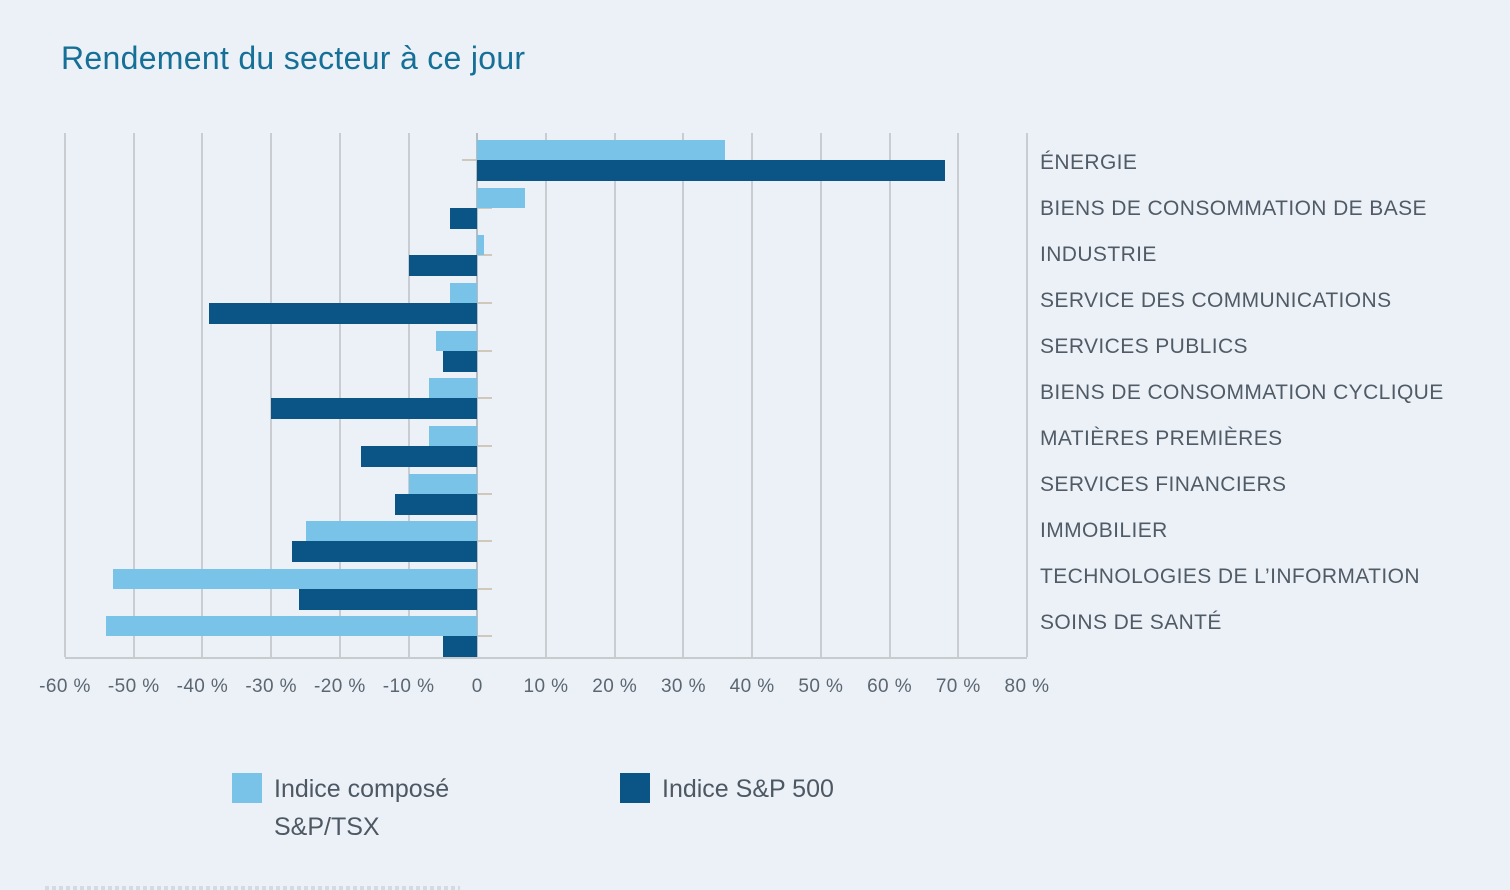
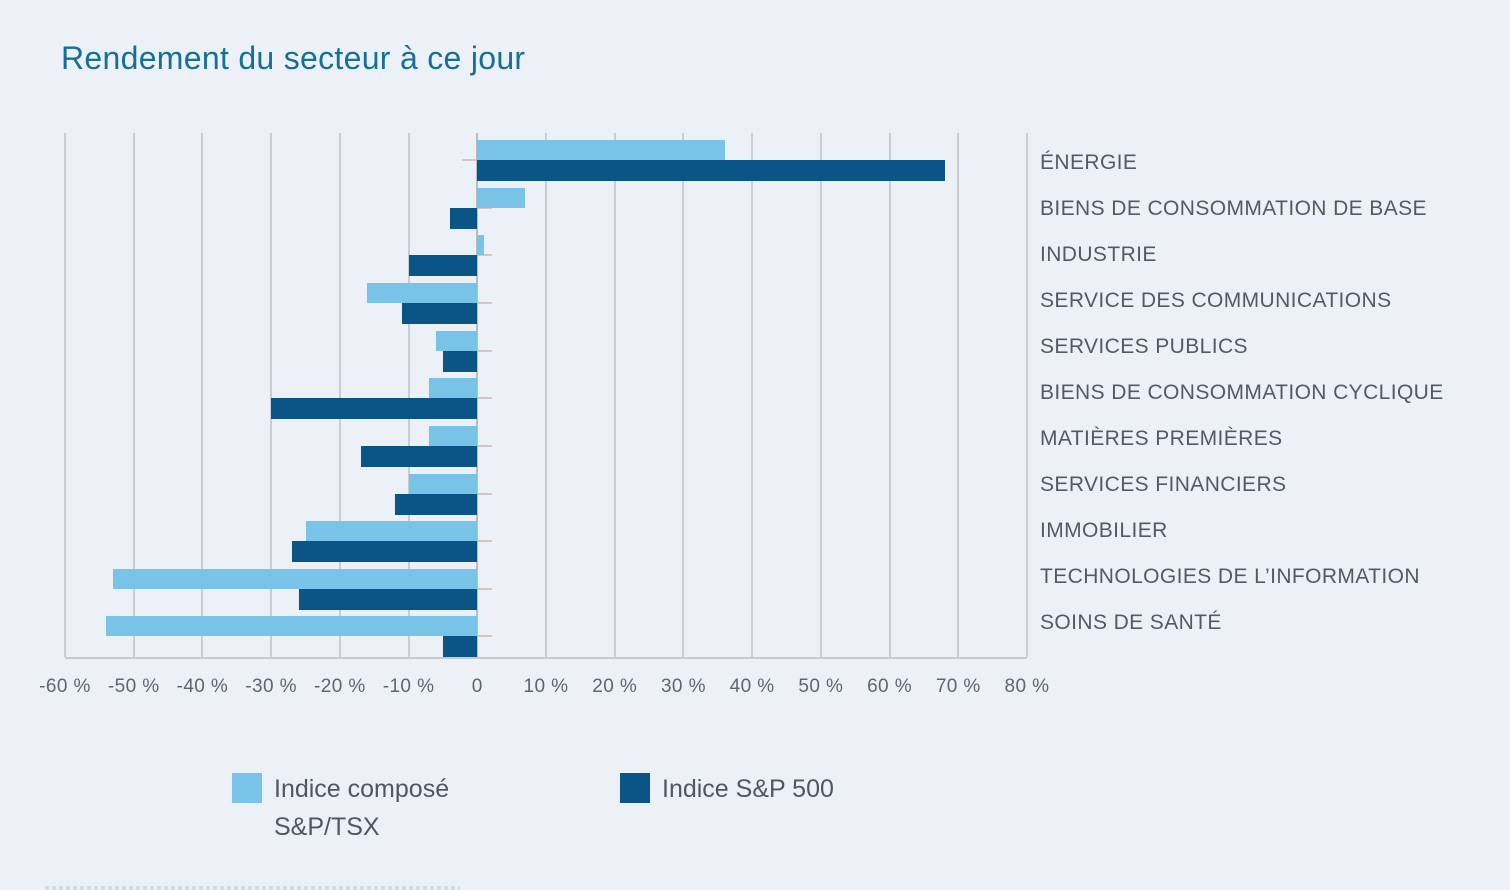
Indice composé S&P/TSX/SERVICE DES COMMUNICATIONS: -4% -> -16%
Indice S&P 500/SERVICE DES COMMUNICATIONS: -39% -> -11%
